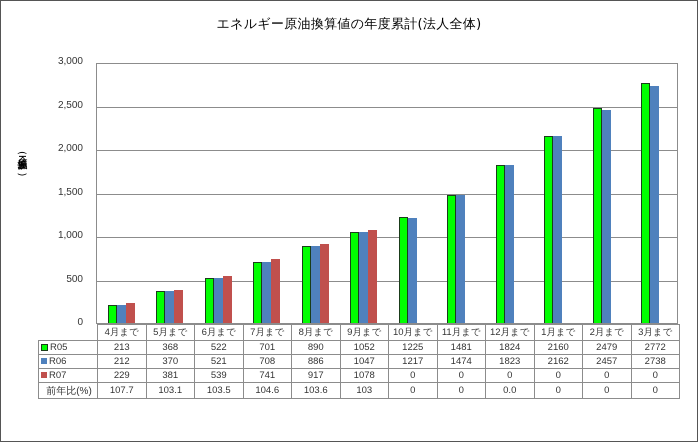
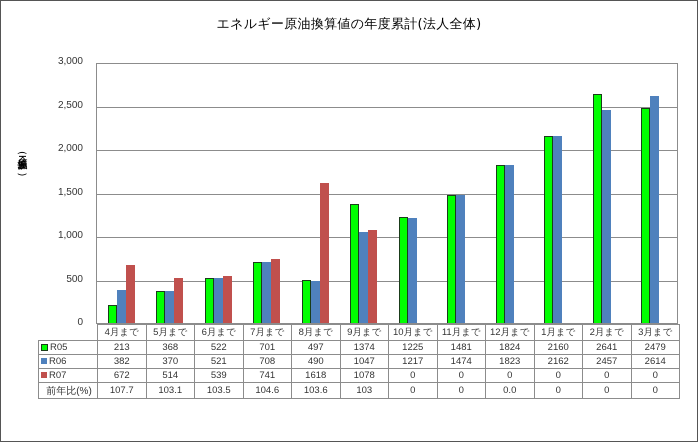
R06/4月まで: 212 -> 382
R07/4月まで: 229 -> 672
R07/5月まで: 381 -> 514
R05/8月まで: 890 -> 497
R06/8月まで: 886 -> 490
R07/8月まで: 917 -> 1618
R05/9月まで: 1052 -> 1374
R05/2月まで: 2479 -> 2641
R05/3月まで: 2772 -> 2479
R06/3月まで: 2738 -> 2614
